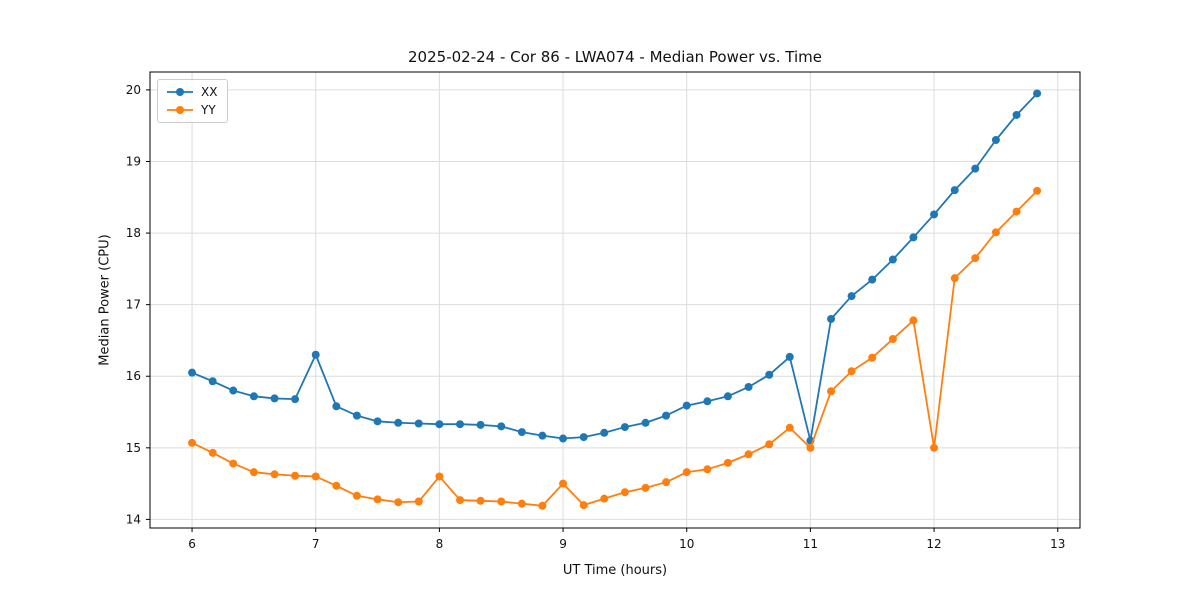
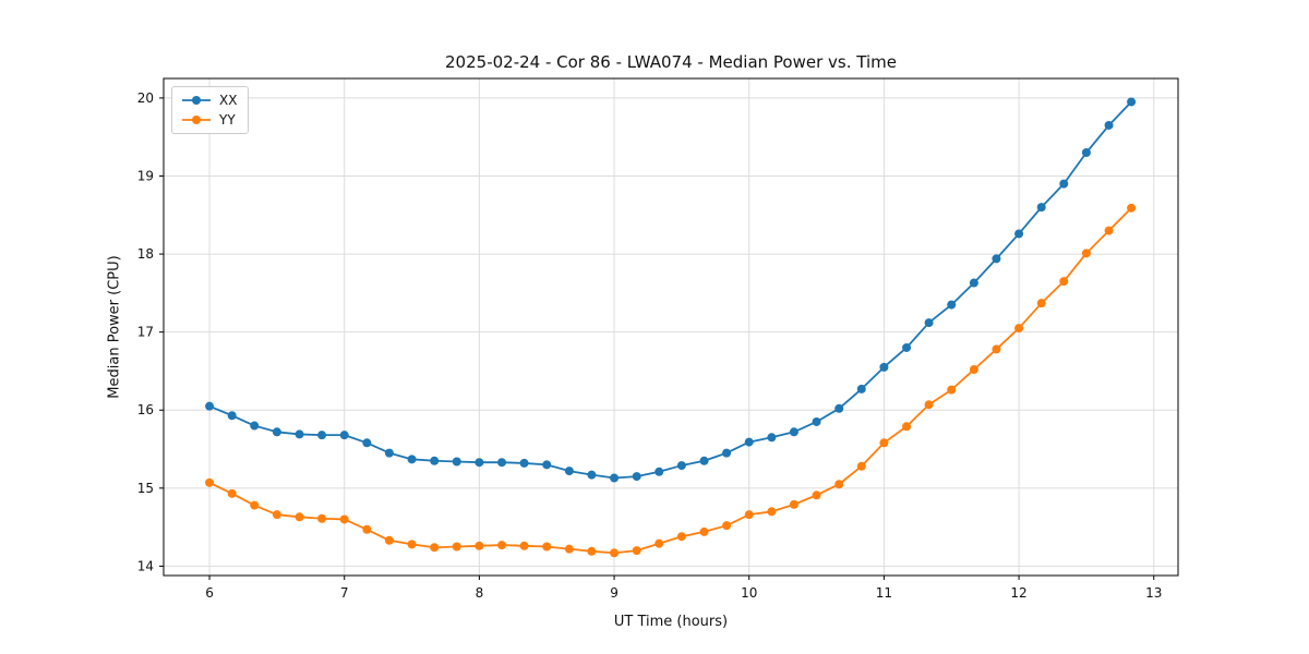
XX/7: 16.3 -> 15.7
YY/8: 14.6 -> 14.3
YY/9: 14.5 -> 14.2
XX/11: 15.1 -> 16.6
YY/11: 15.0 -> 15.6
YY/12: 15.0 -> 17.1
